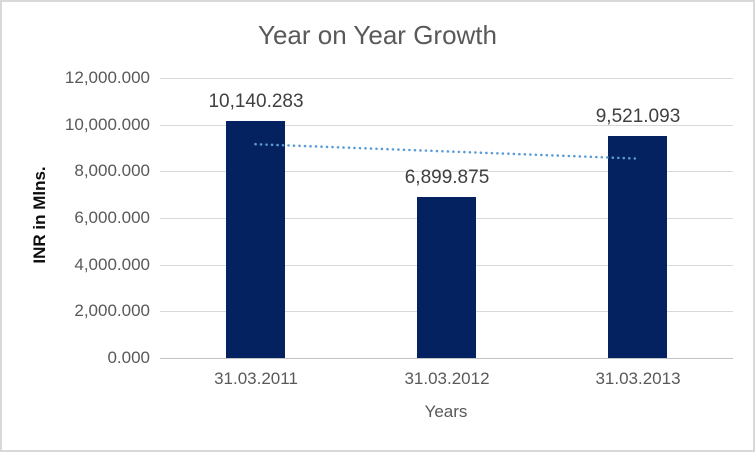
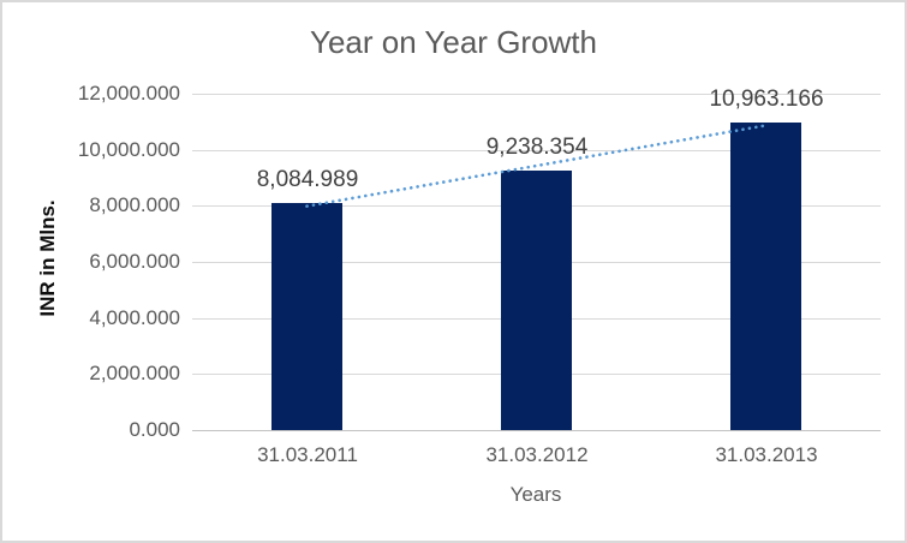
31.03.2011: 10,140.283 -> 8,084.989
31.03.2012: 6,899.875 -> 9,238.354
31.03.2013: 9,521.093 -> 10,963.166
